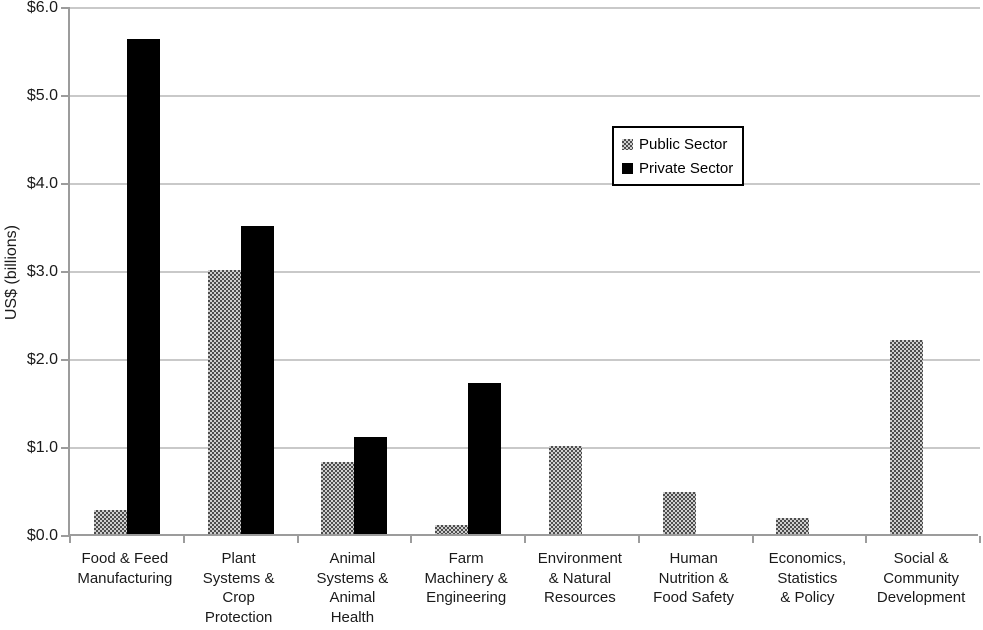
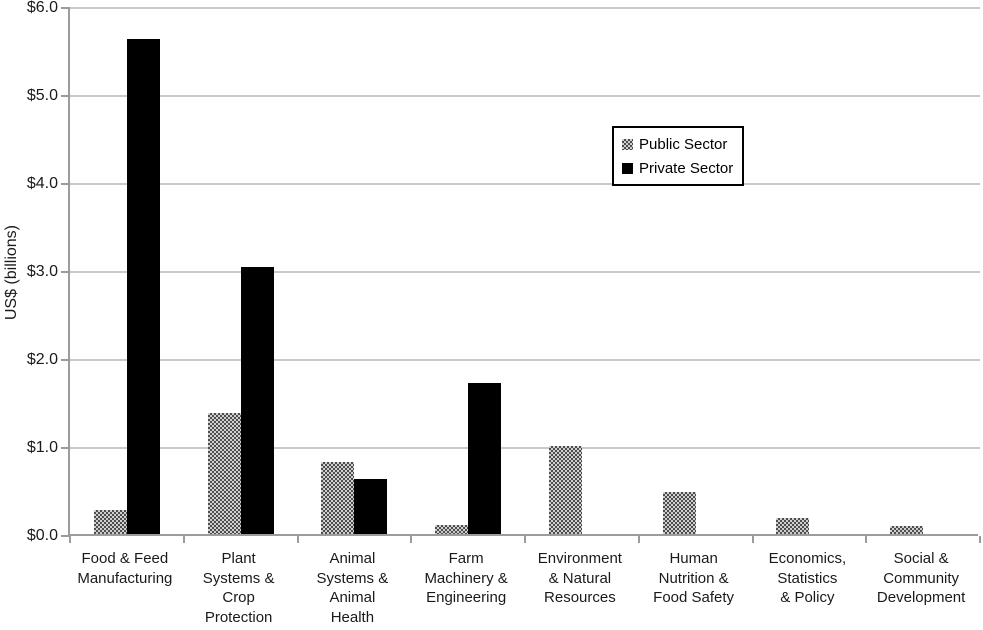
Public Sector/Plant Systems & Crop Protection: $3.0 -> $1.4
Private Sector/Plant Systems & Crop Protection: $3.5 -> $3.0
Private Sector/Animal Systems & Animal Health: $1.1 -> $0.6
Public Sector/Social & Community Development: $2.2 -> $0.1
